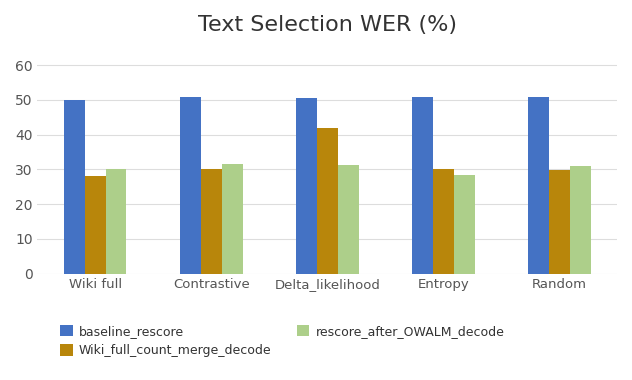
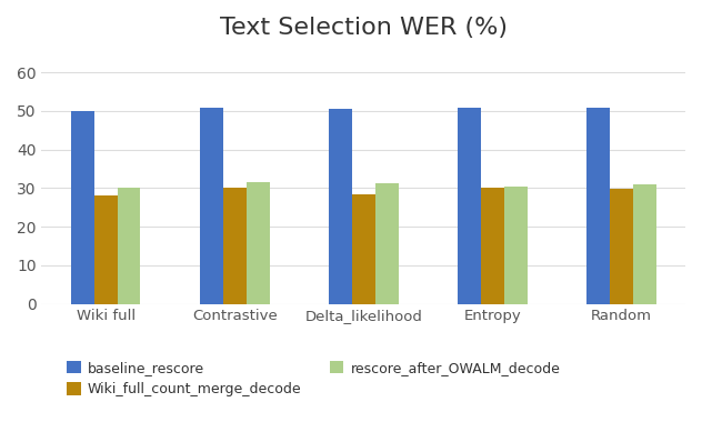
Wiki_full_count_merge_decode/Delta_likelihood: 42.0 -> 28.5
rescore_after_OWALM_decode/Entropy: 28.5 -> 30.5
